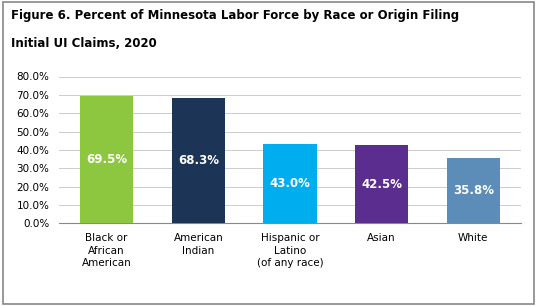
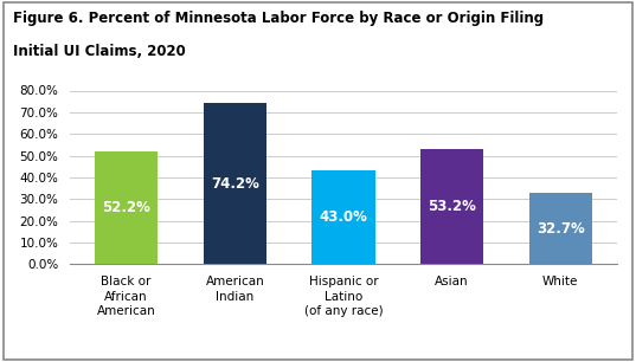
Black or African American: 69.5% -> 52.2%
American Indian: 68.3% -> 74.2%
Asian: 42.5% -> 53.2%
White: 35.8% -> 32.7%
